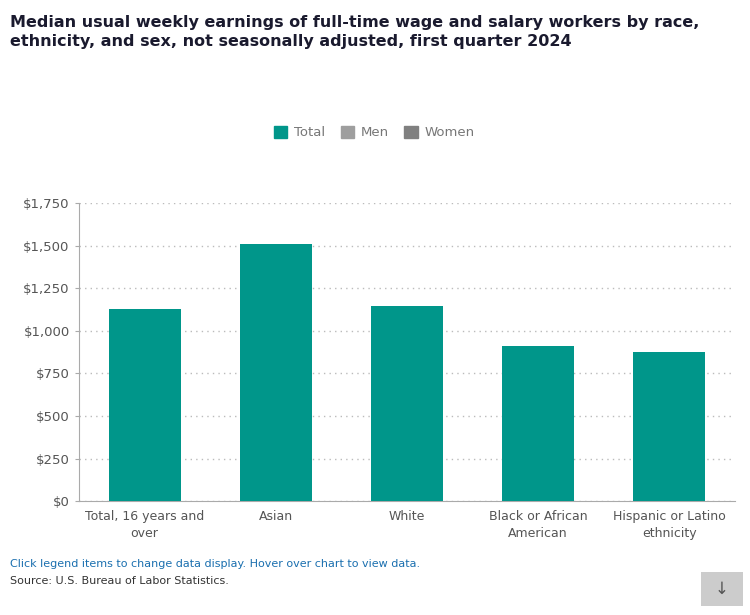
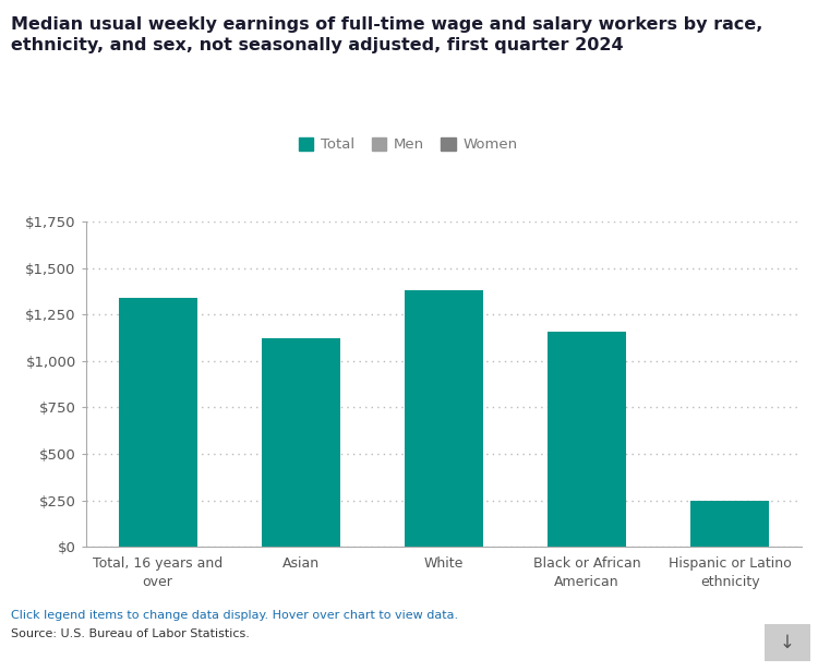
Total, 16 years and over: $1,130 -> $1,340
Asian: $1,510 -> $1,120
White: $1,150 -> $1,380
Black or African American: $910 -> $1,160
Hispanic or Latino ethnicity: $880 -> $250
